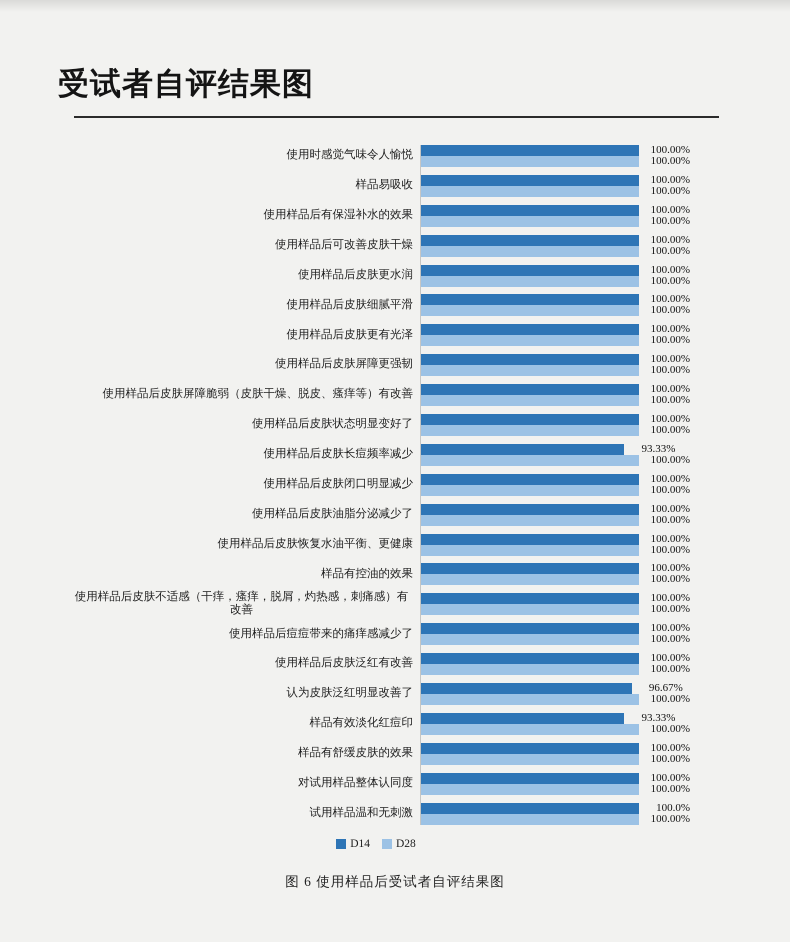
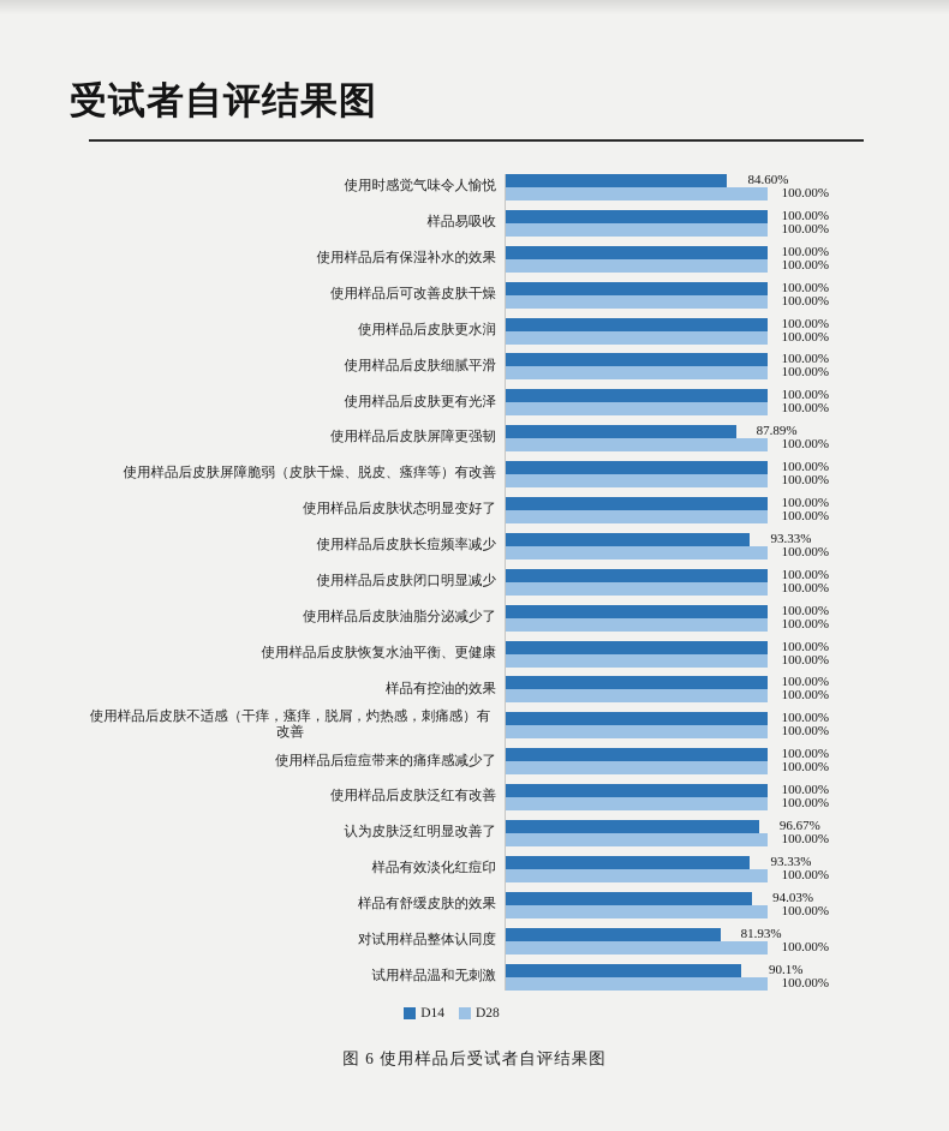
D14/使用时感觉气味令人愉悦: 100.00% -> 84.60%
D14/使用样品后皮肤屏障更强韧: 100.00% -> 87.89%
D14/样品有舒缓皮肤的效果: 100.00% -> 94.03%
D14/对试用样品整体认同度: 100.00% -> 81.93%
D14/试用样品温和无刺激: 100.0% -> 90.1%
